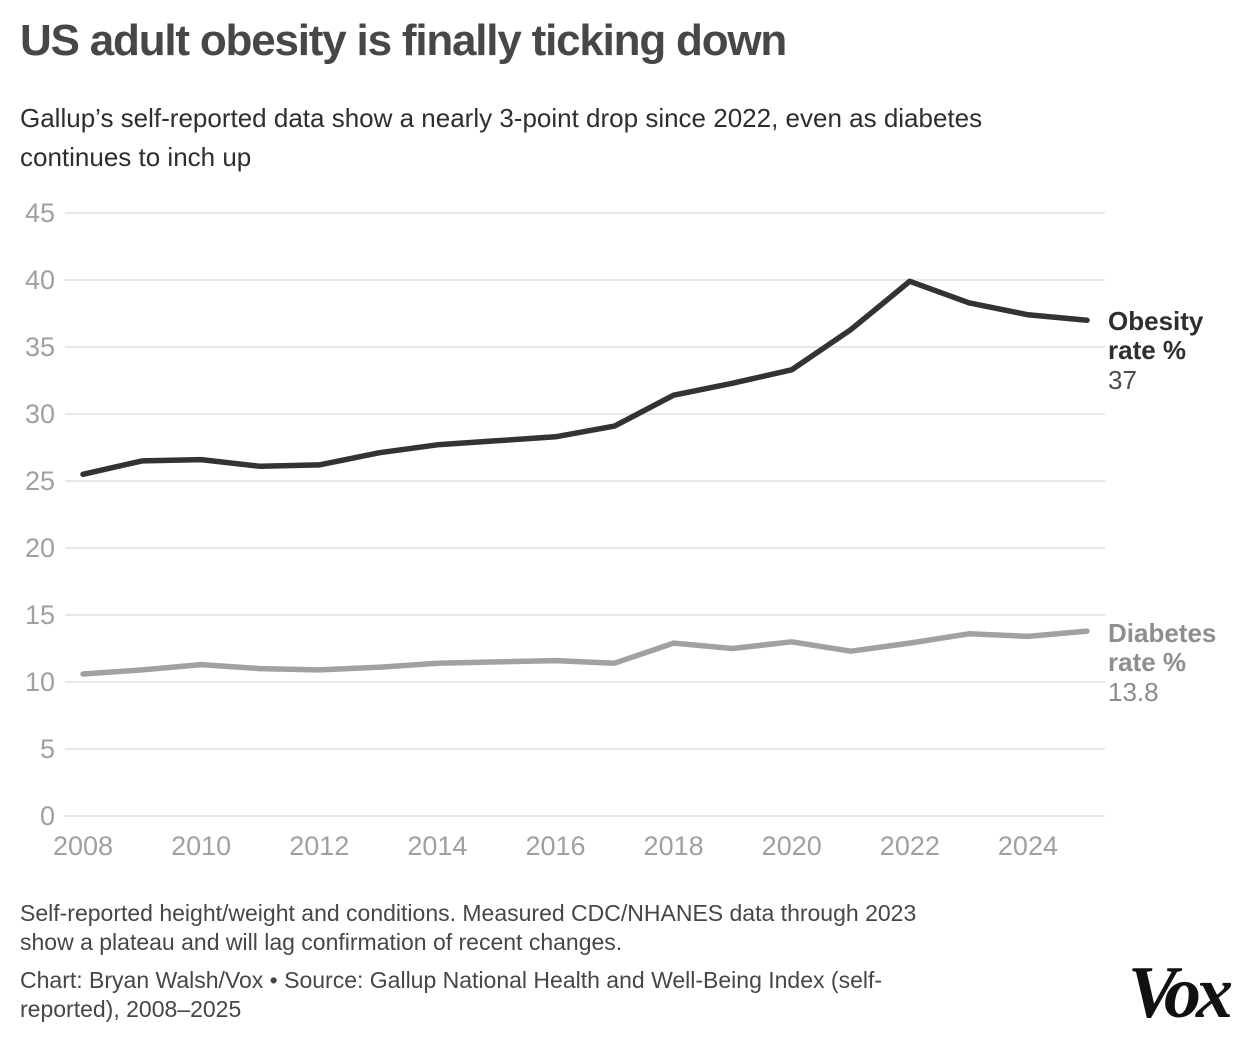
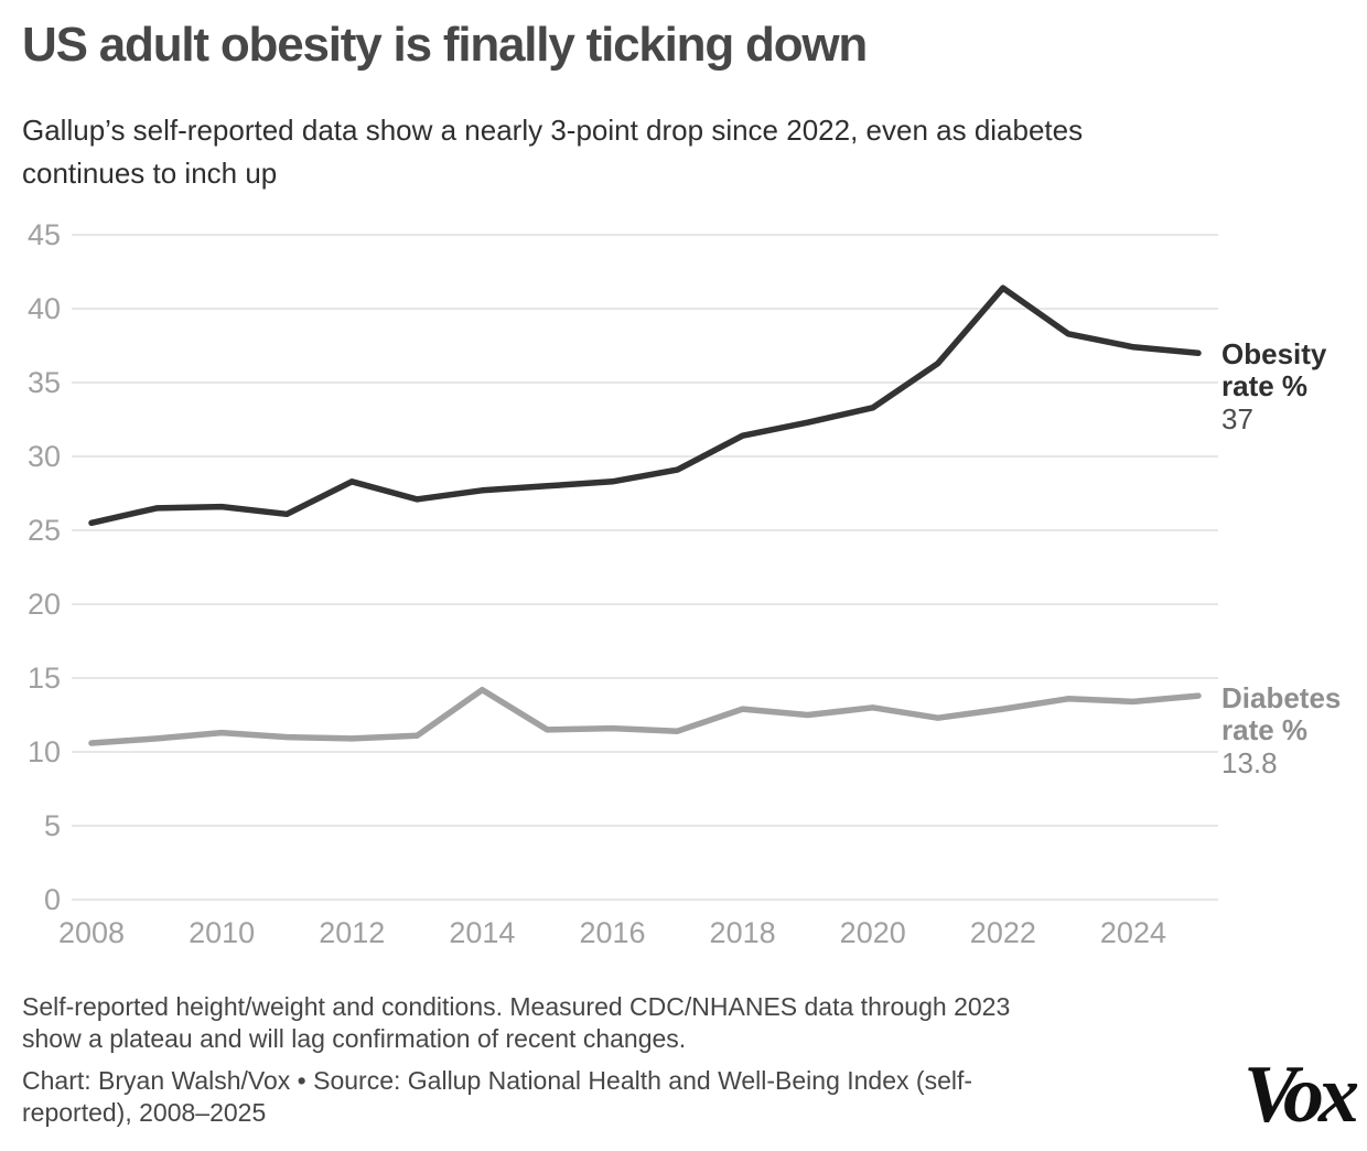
Obesity rate %/2012: 26.2 -> 28.3
Diabetes rate %/2014: 11.4 -> 14.2
Obesity rate %/2022: 39.9 -> 41.4
